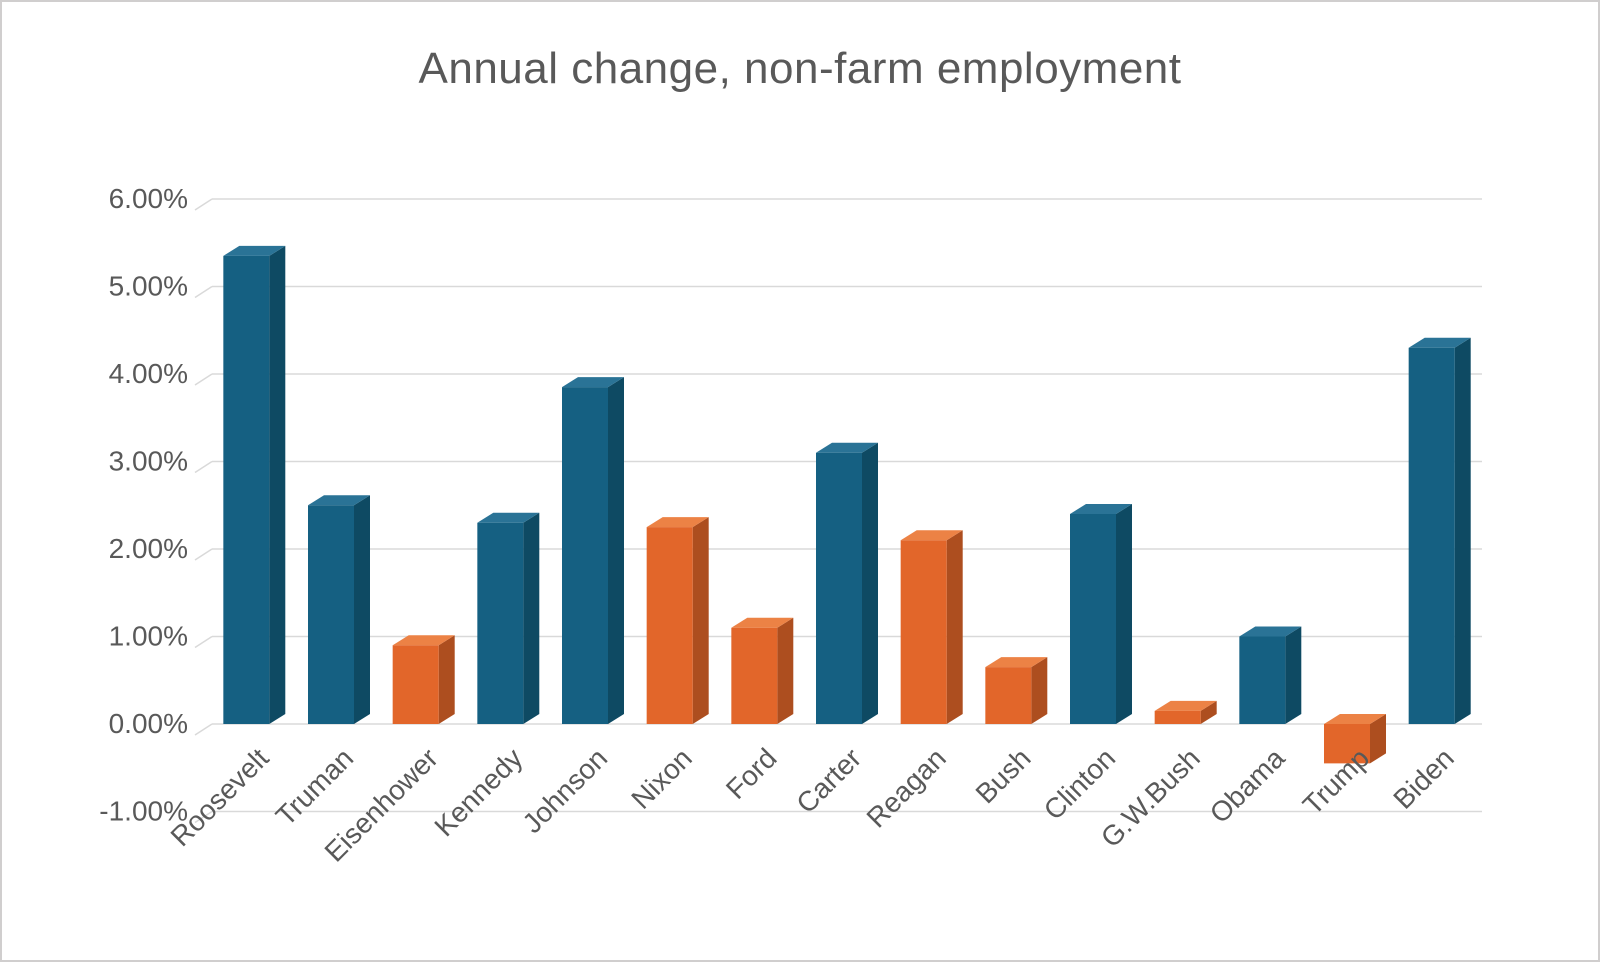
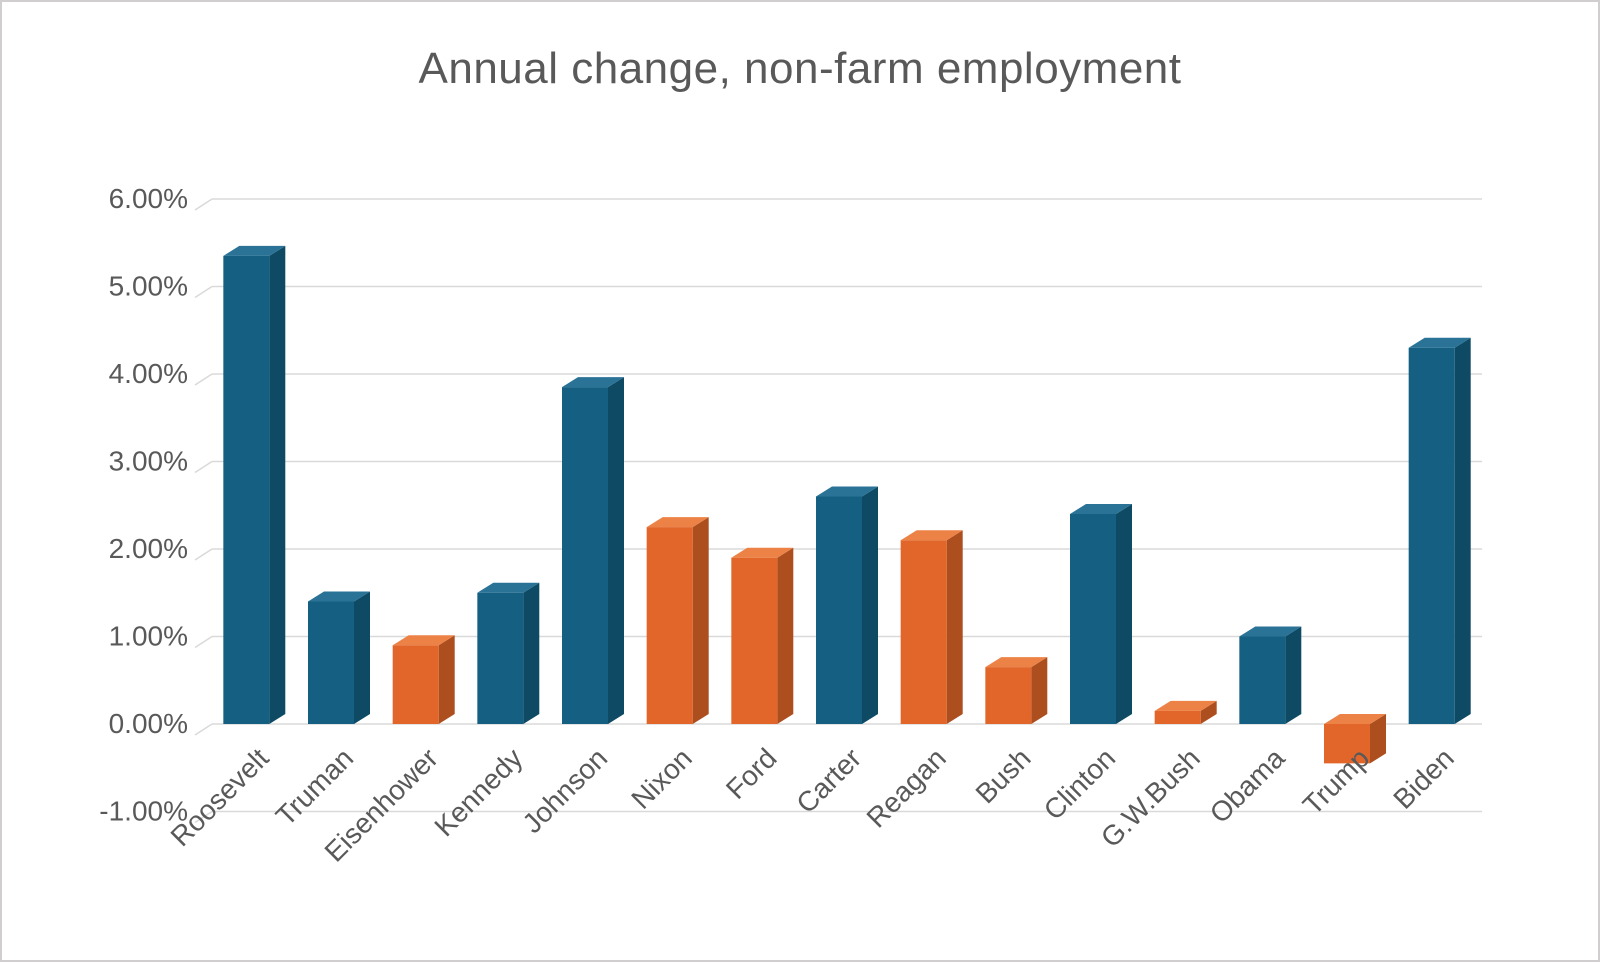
Truman: 2.5% -> 1.4%
Kennedy: 2.3% -> 1.5%
Ford: 1.1% -> 1.9%
Carter: 3.1% -> 2.6%
